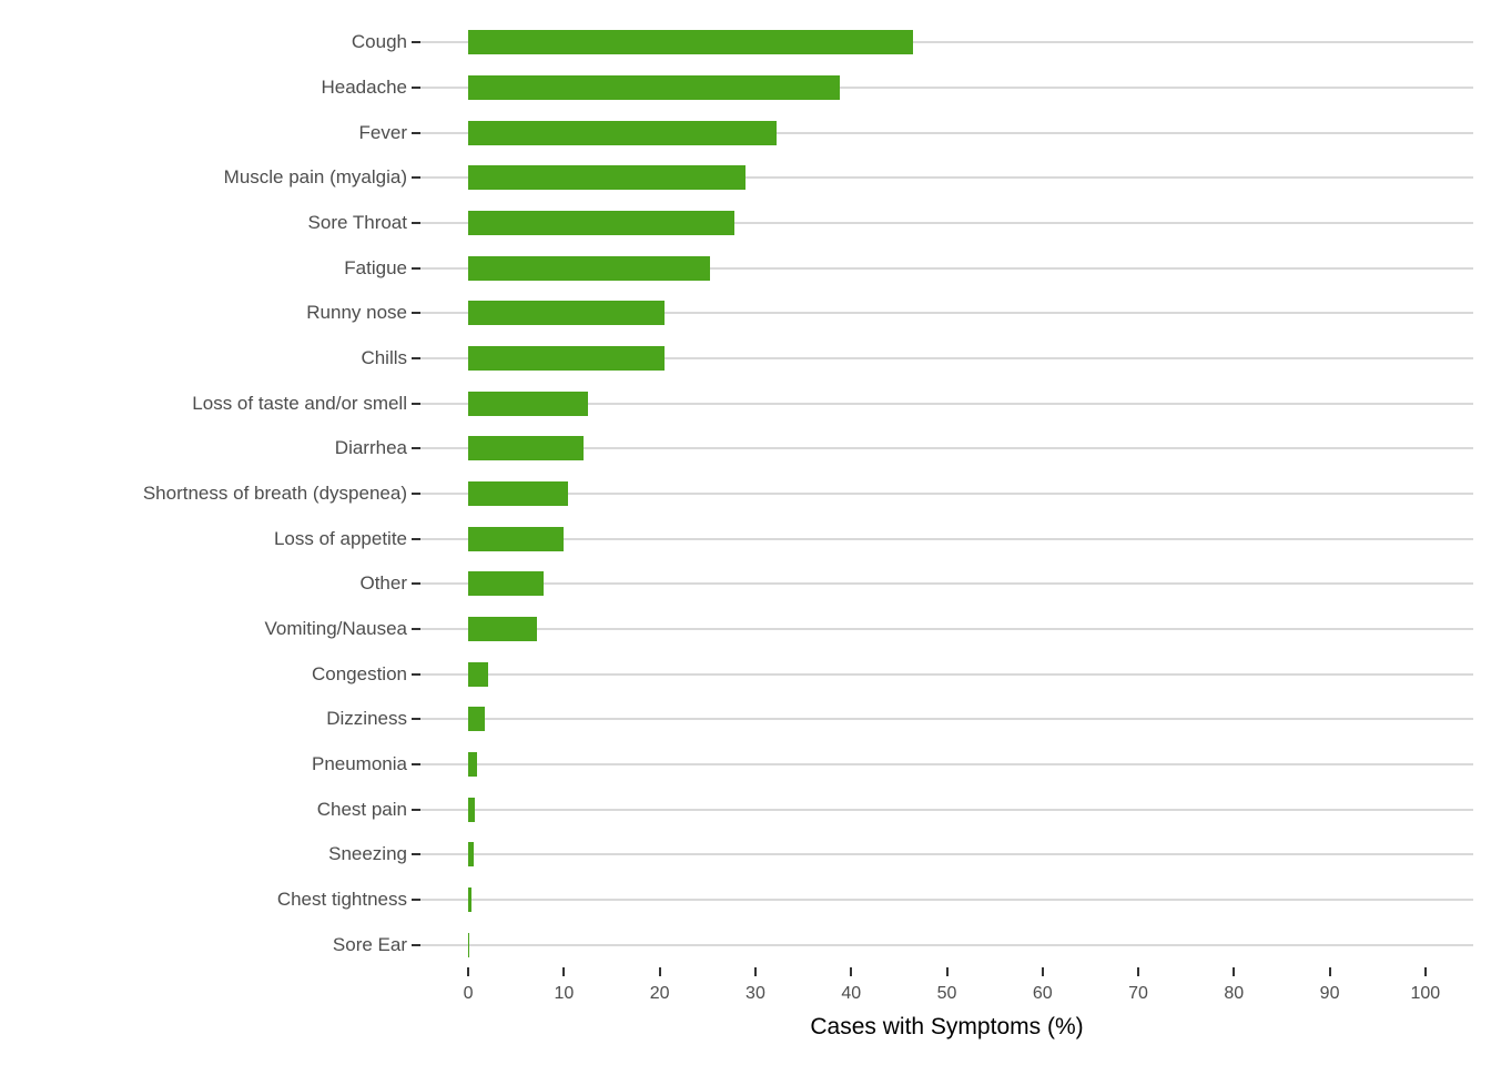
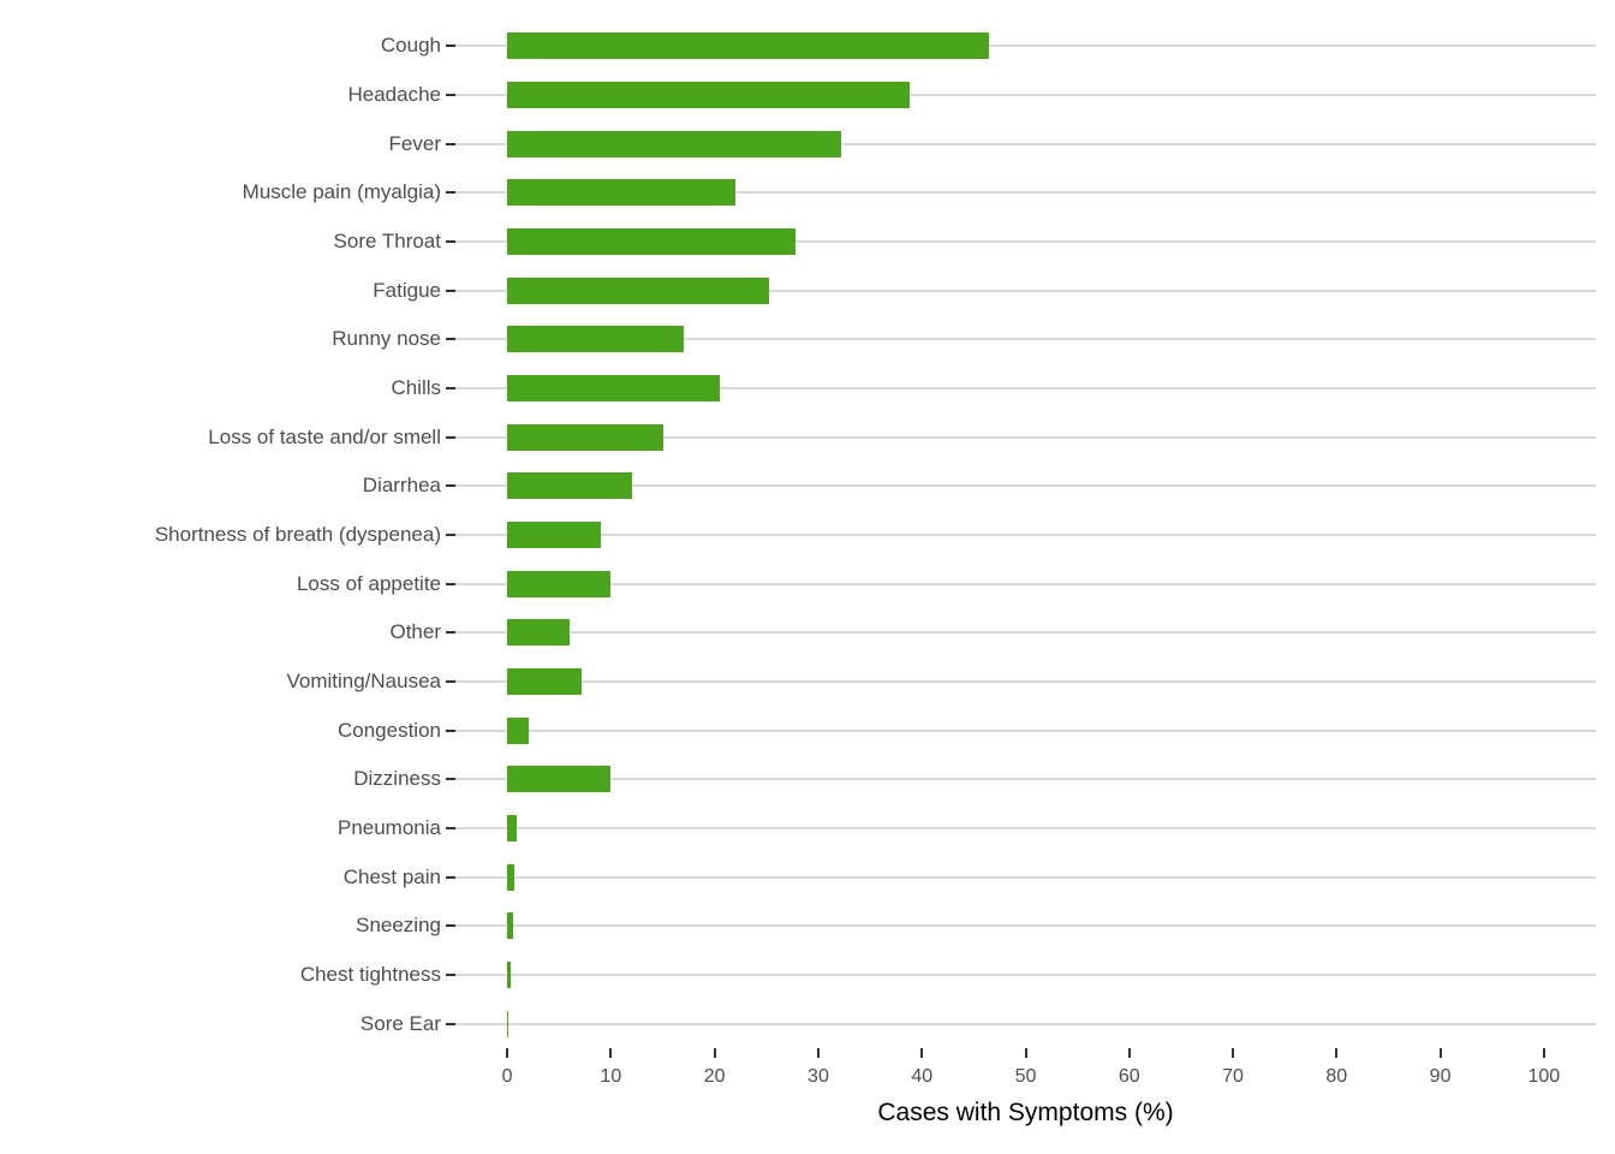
Muscle pain (myalgia): 29 -> 22
Runny nose: 20 -> 17
Loss of taste and/or smell: 12 -> 15
Shortness of breath (dyspenea): 10 -> 9
Other: 8 -> 6
Dizziness: 2 -> 10
